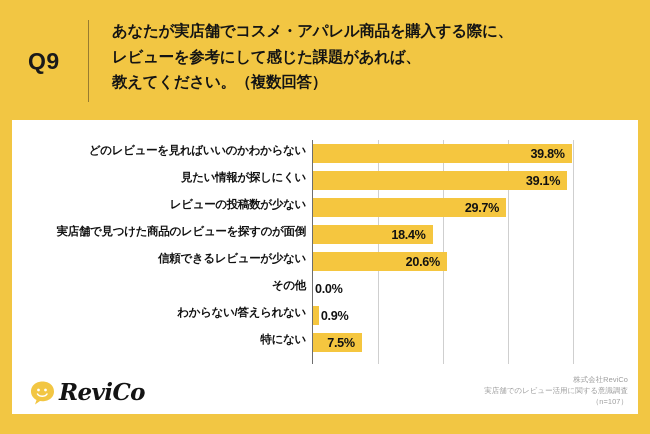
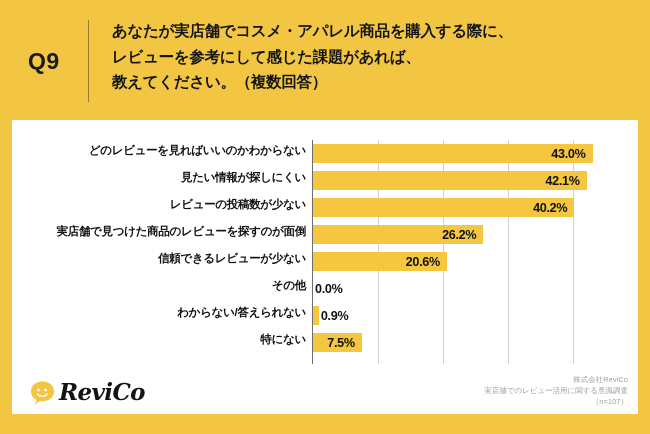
どのレビューを見ればいいのかわからない: 39.8% -> 43.0%
見たい情報が探しにくい: 39.1% -> 42.1%
レビューの投稿数が少ない: 29.7% -> 40.2%
実店舗で見つけた商品のレビューを探すのが面倒: 18.4% -> 26.2%
